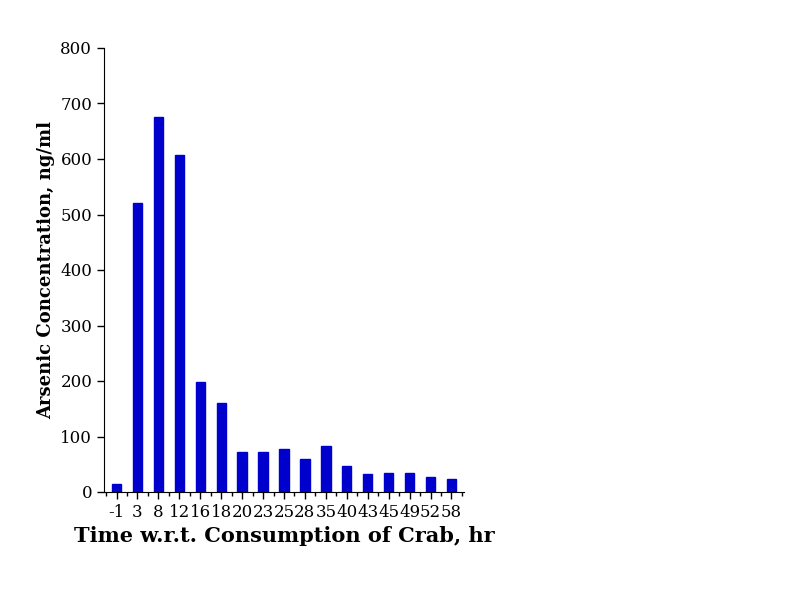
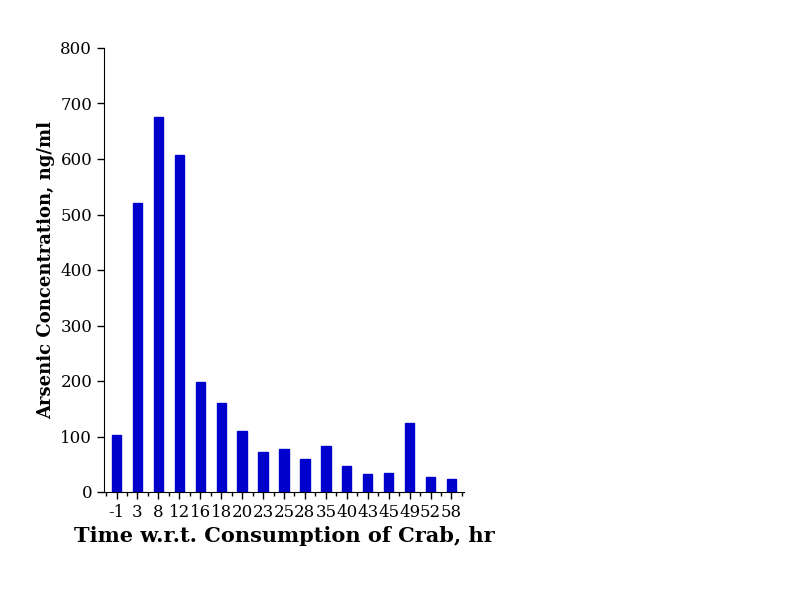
-1: 15 -> 102
20: 72 -> 110
49: 35 -> 124
